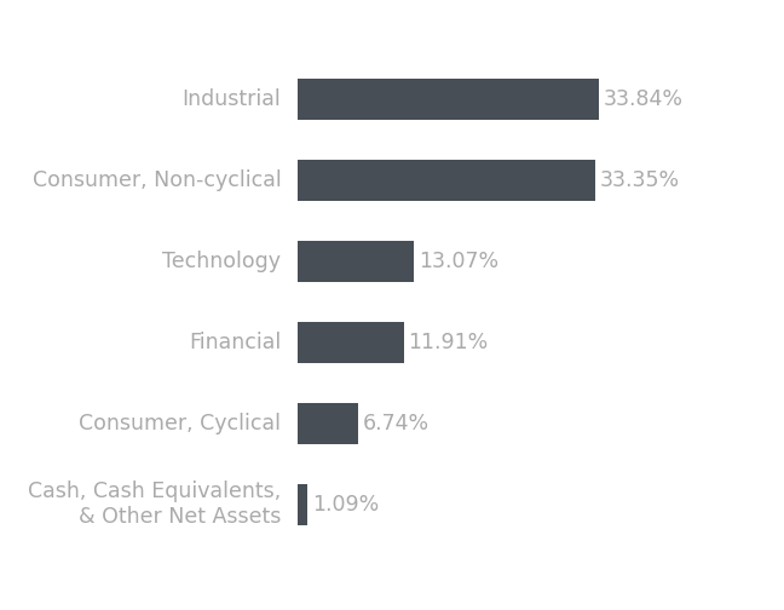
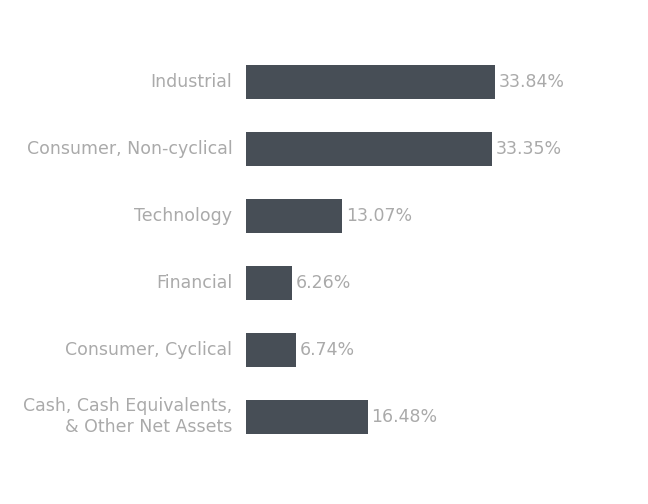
Financial: 11.91% -> 6.26%
Cash, Cash Equivalents, & Other Net Assets: 1.09% -> 16.48%
